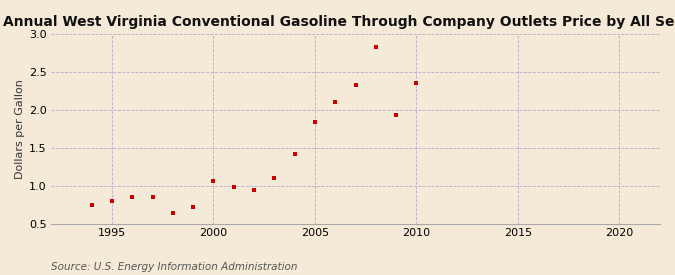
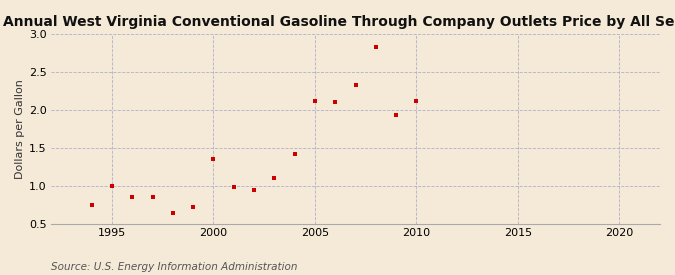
1995: 0.80 -> 1.00
2000: 1.07 -> 1.36
2005: 1.84 -> 2.12
2010: 2.35 -> 2.12
